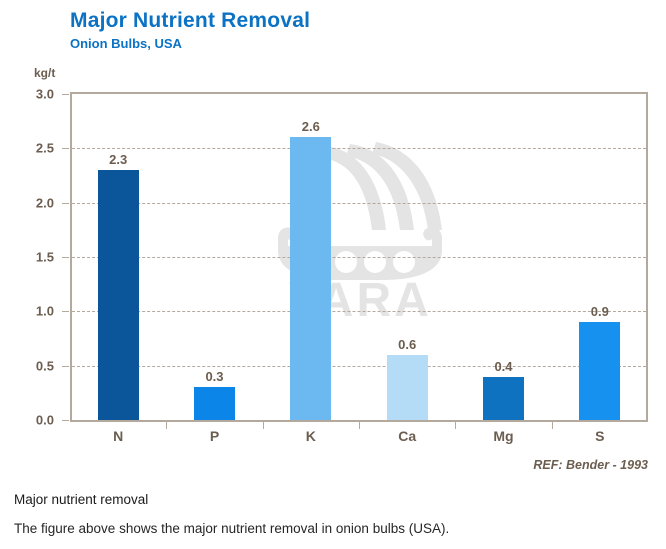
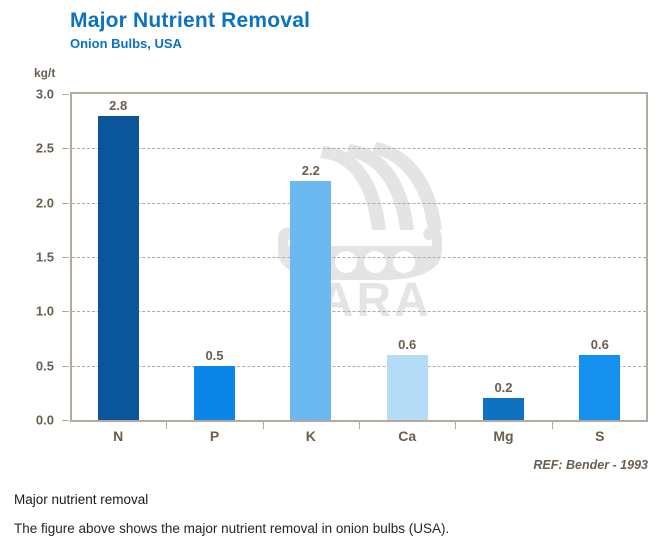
N: 2.3 -> 2.8
P: 0.3 -> 0.5
K: 2.6 -> 2.2
Mg: 0.4 -> 0.2
S: 0.9 -> 0.6
